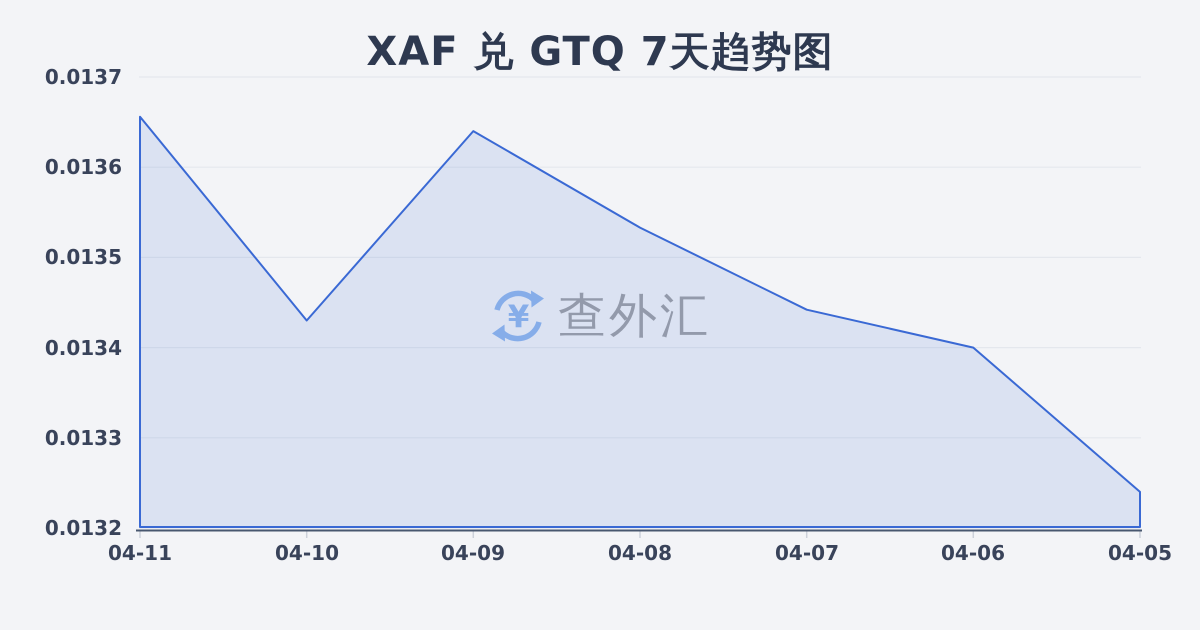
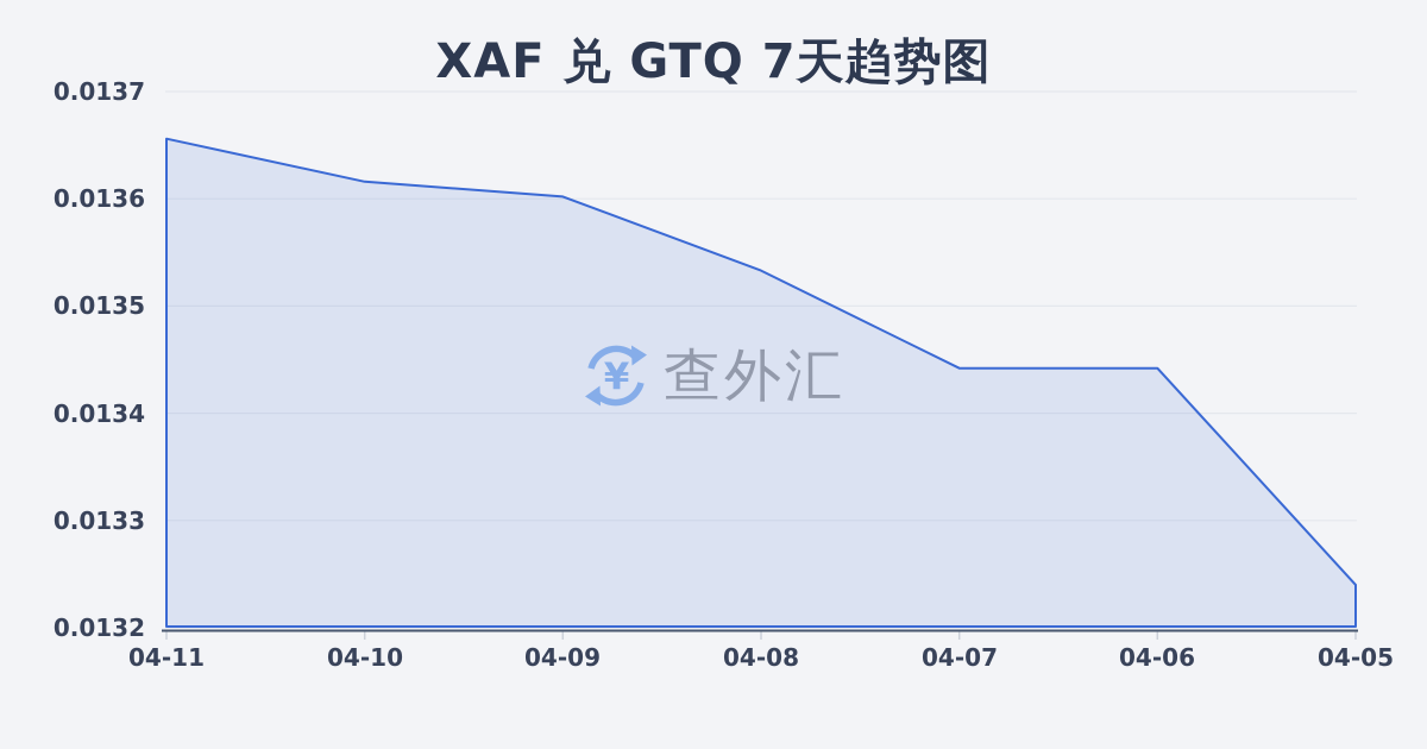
04-10: 0.01343 -> 0.01362
04-09: 0.01364 -> 0.01360
04-06: 0.01340 -> 0.01344
